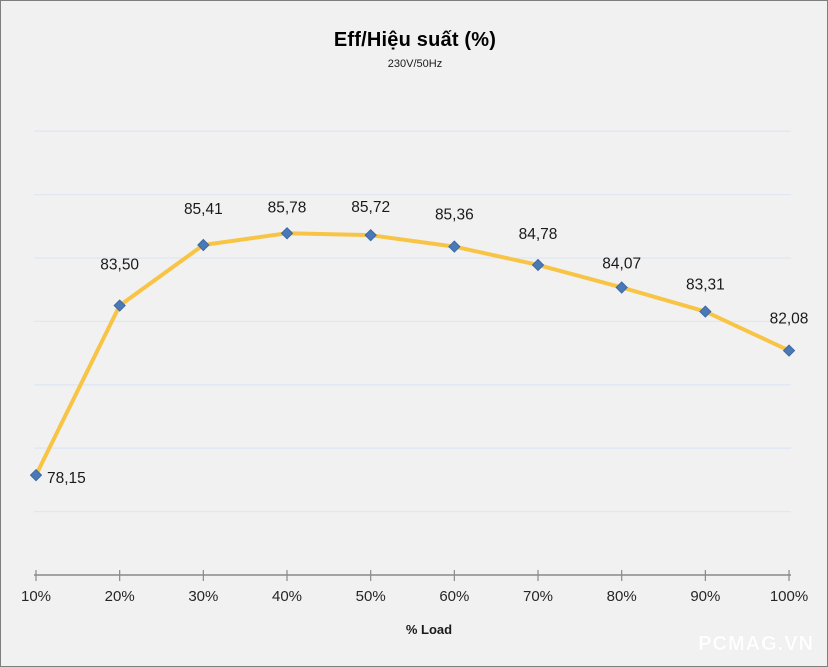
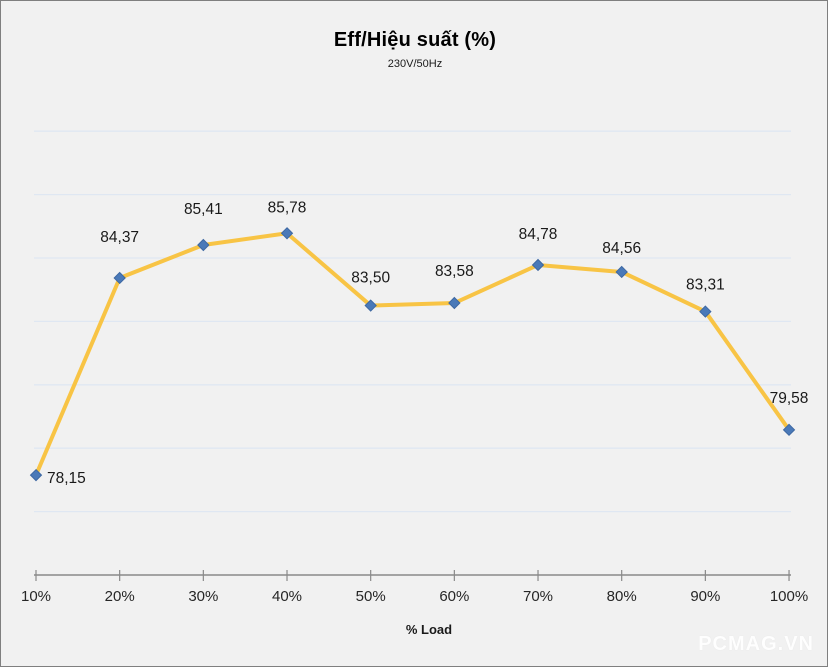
20%: 83,50 -> 84,37
50%: 85,72 -> 83,50
60%: 85,36 -> 83,58
80%: 84,07 -> 84,56
100%: 82,08 -> 79,58
